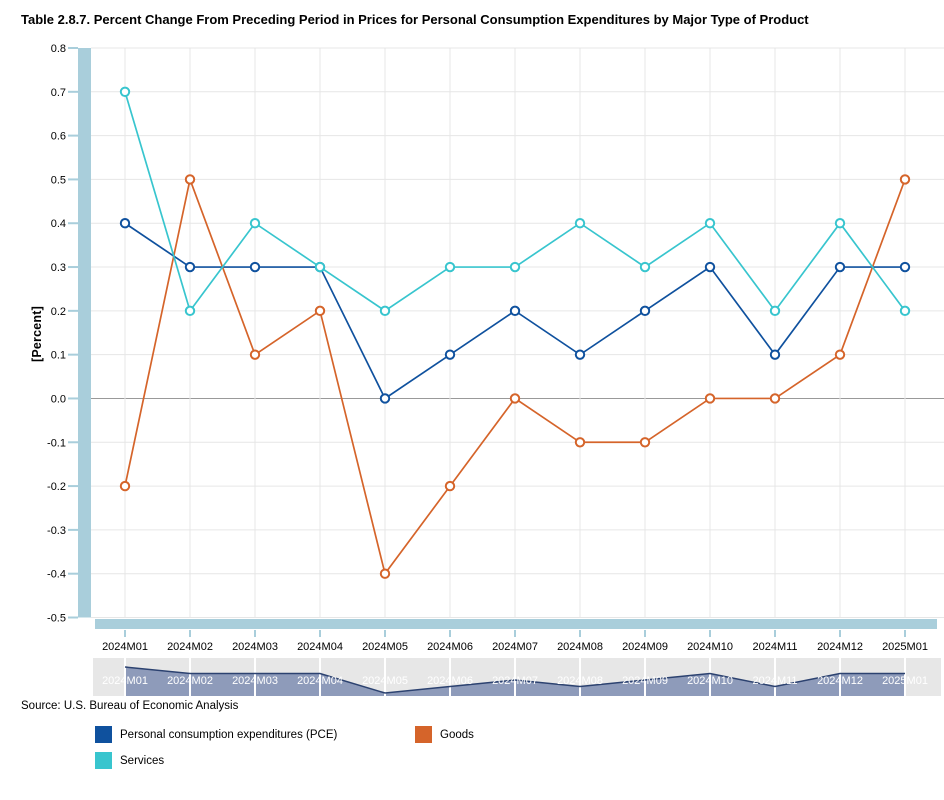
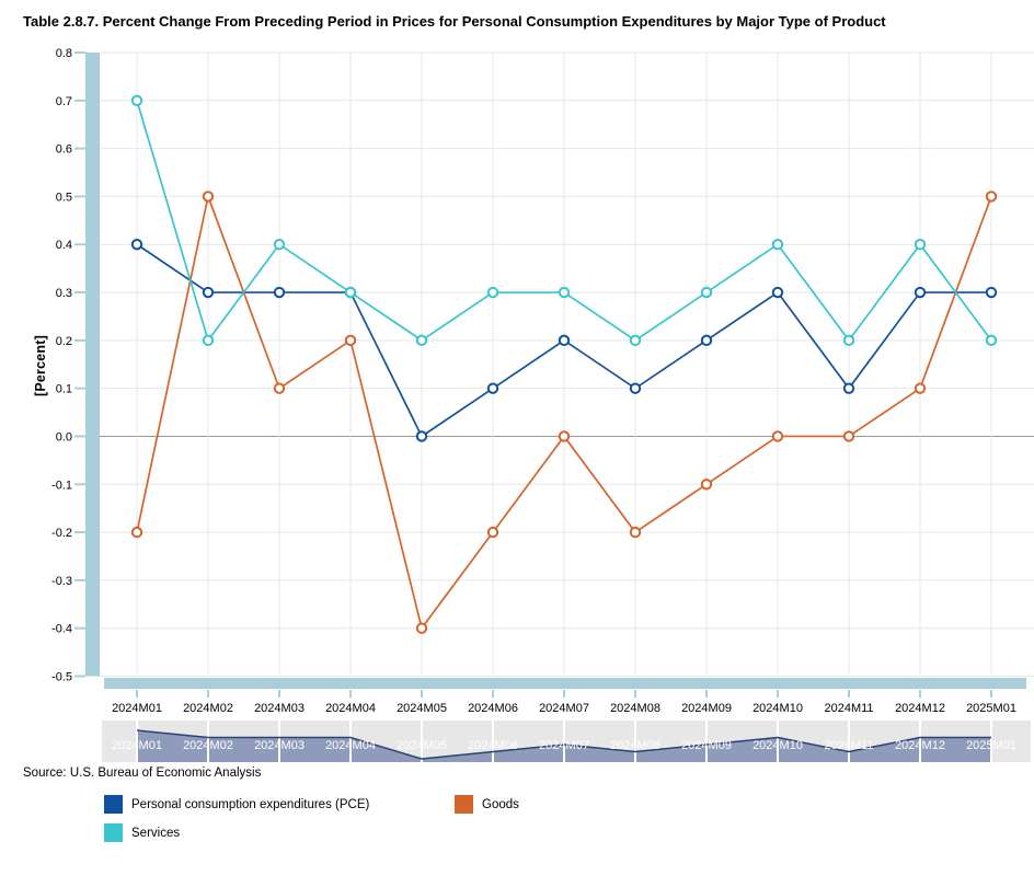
Goods/2024M08: -0.1 -> -0.2
Services/2024M08: 0.4 -> 0.2
